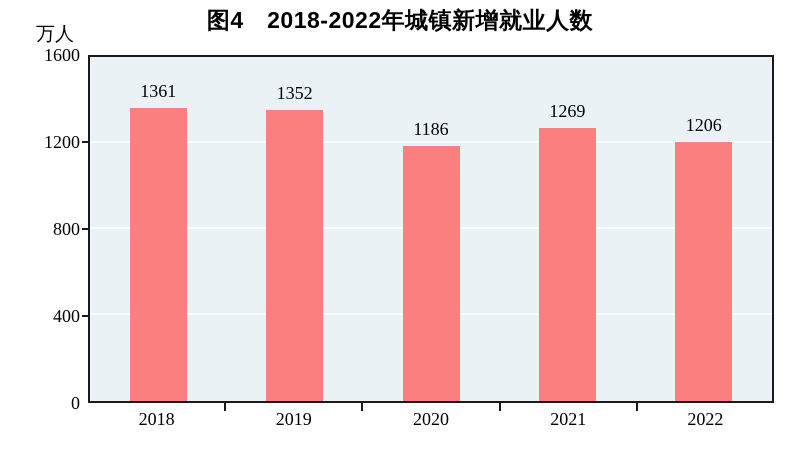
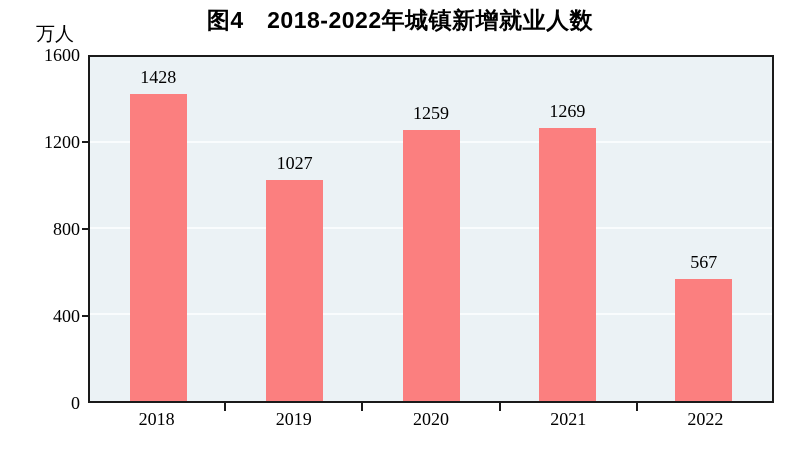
2018: 1361 -> 1428
2019: 1352 -> 1027
2020: 1186 -> 1259
2022: 1206 -> 567
